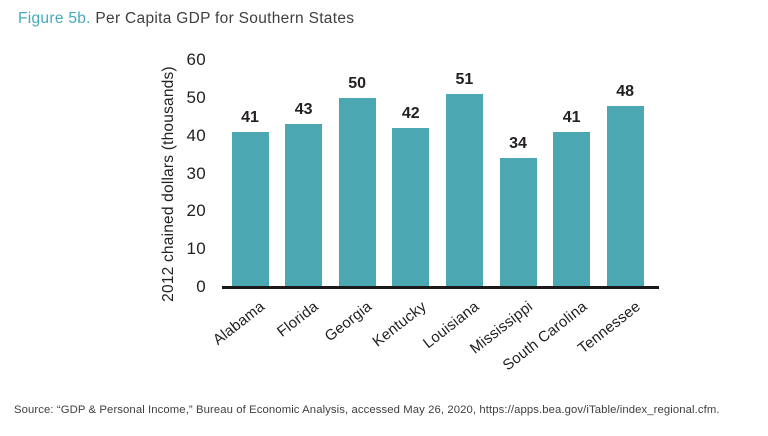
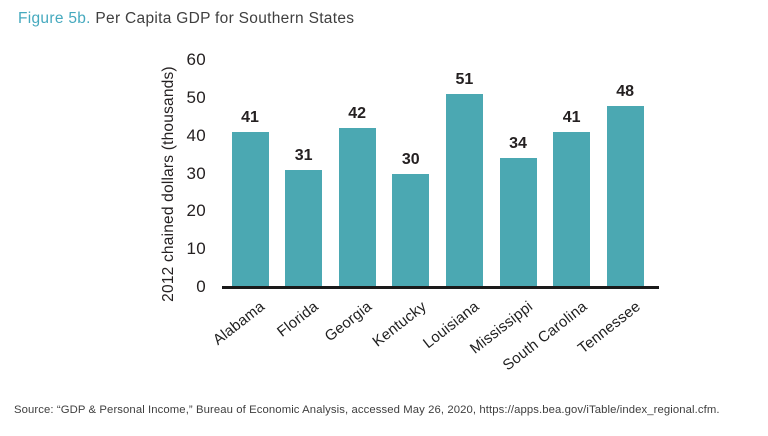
Florida: 43 -> 31
Georgia: 50 -> 42
Kentucky: 42 -> 30
